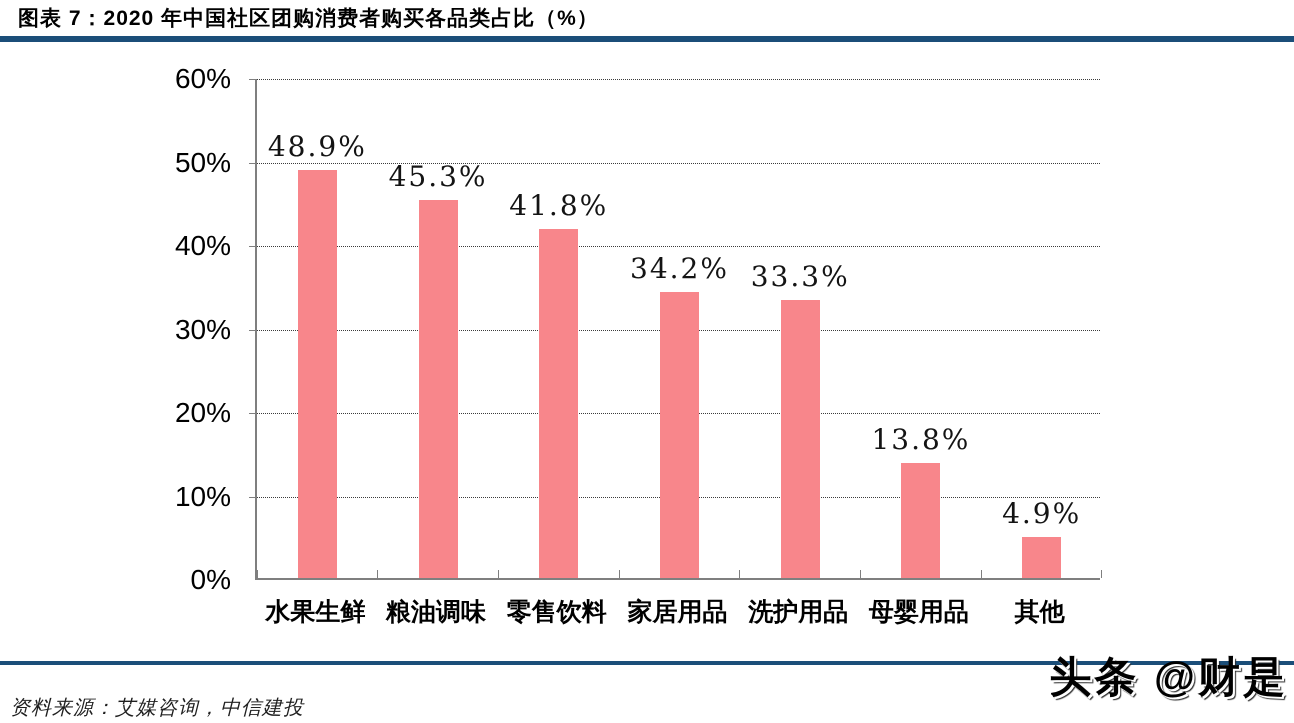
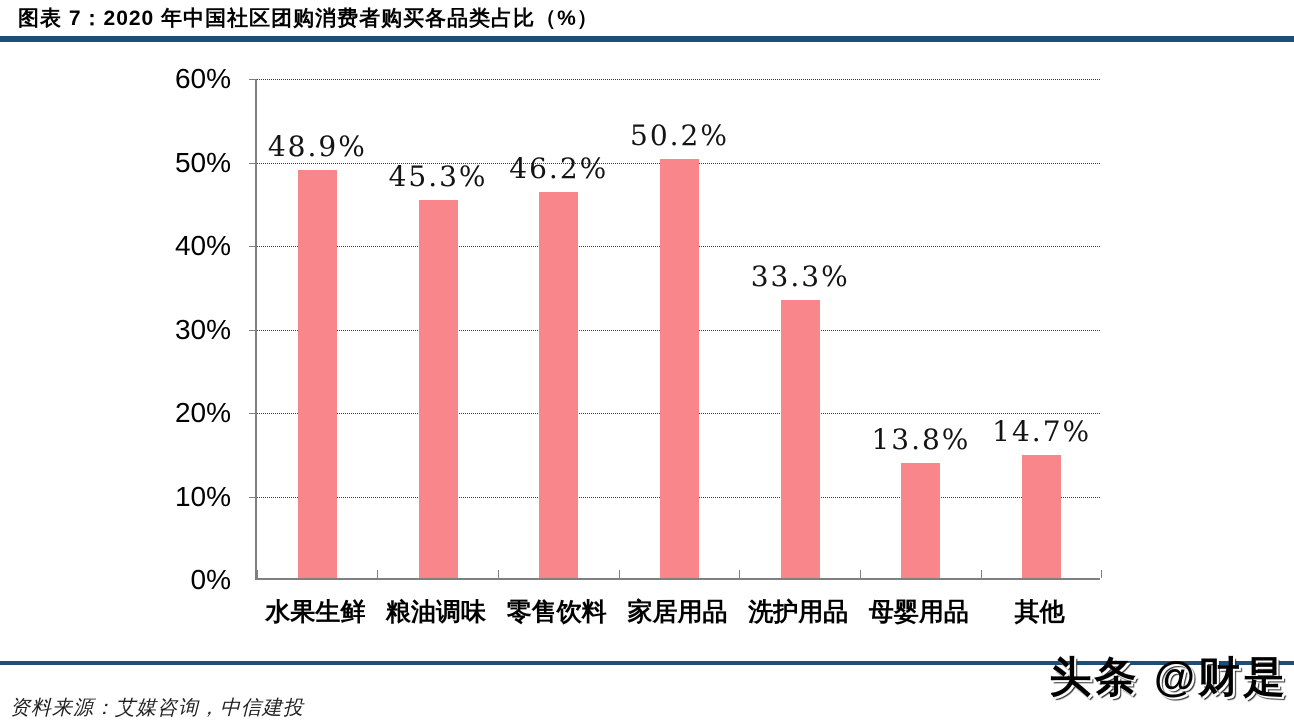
零售饮料: 41.8% -> 46.2%
家居用品: 34.2% -> 50.2%
其他: 4.9% -> 14.7%
